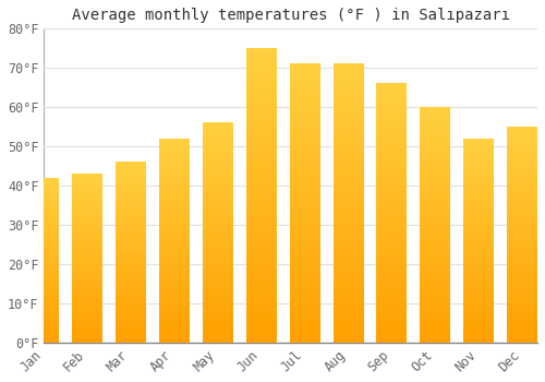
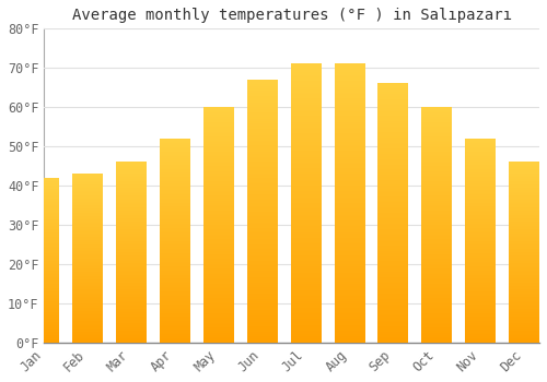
May: 56°F -> 60°F
Jun: 75°F -> 67°F
Dec: 55°F -> 46°F
